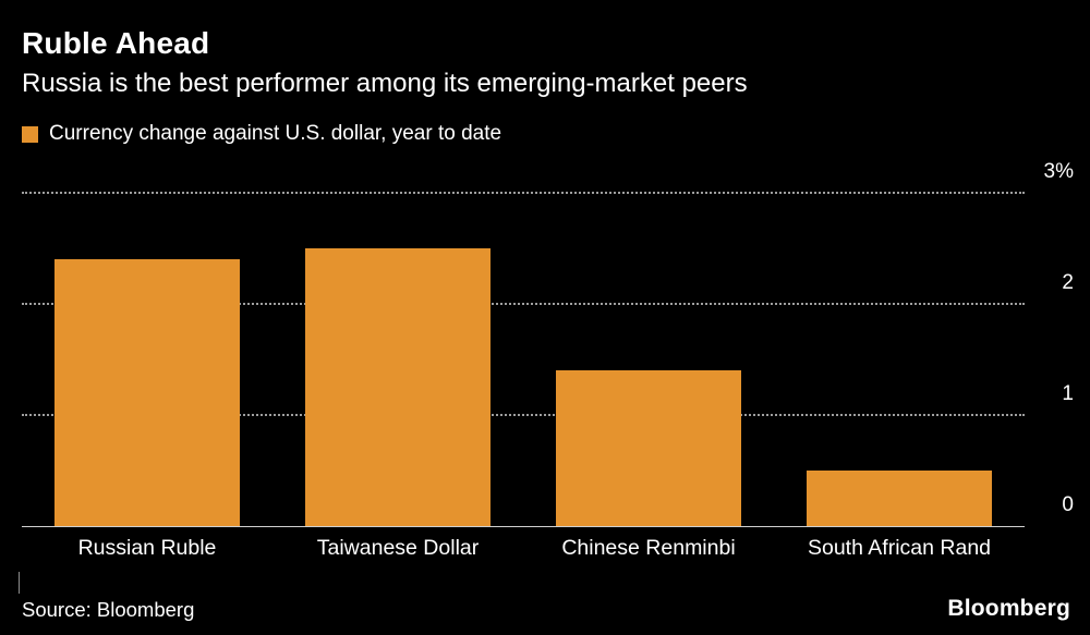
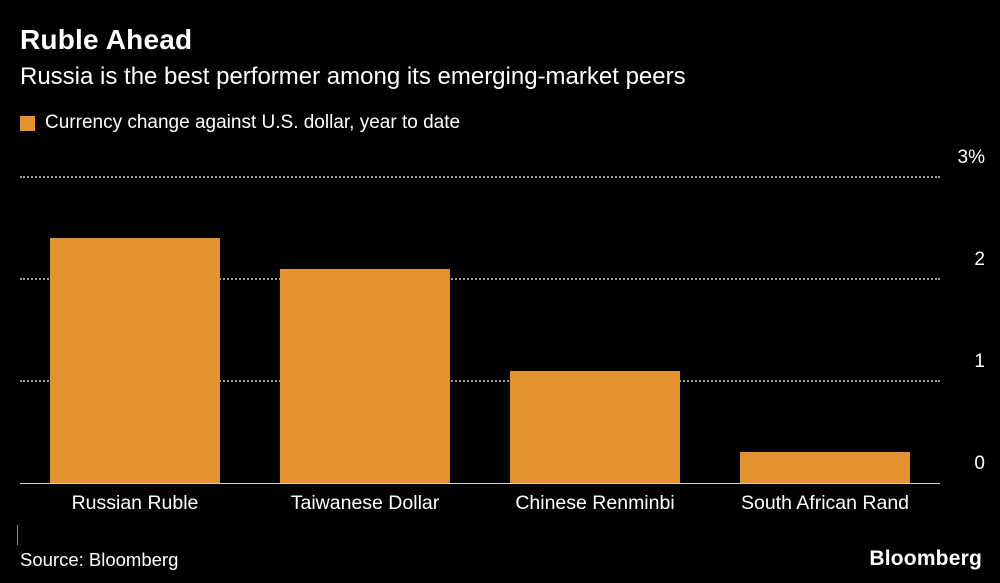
Taiwanese Dollar: 2.5% -> 2.1%
Chinese Renminbi: 1.4% -> 1.1%
South African Rand: 0.5% -> 0.3%
